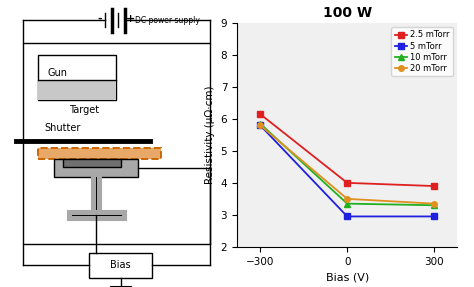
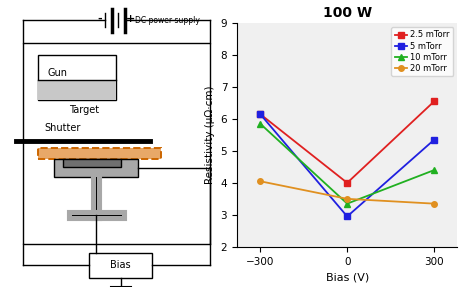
5 mTorr/−300: 5.80 -> 6.15
20 mTorr/−300: 5.80 -> 4.05
2.5 mTorr/300: 3.90 -> 6.55
5 mTorr/300: 2.95 -> 5.35
10 mTorr/300: 3.30 -> 4.40
